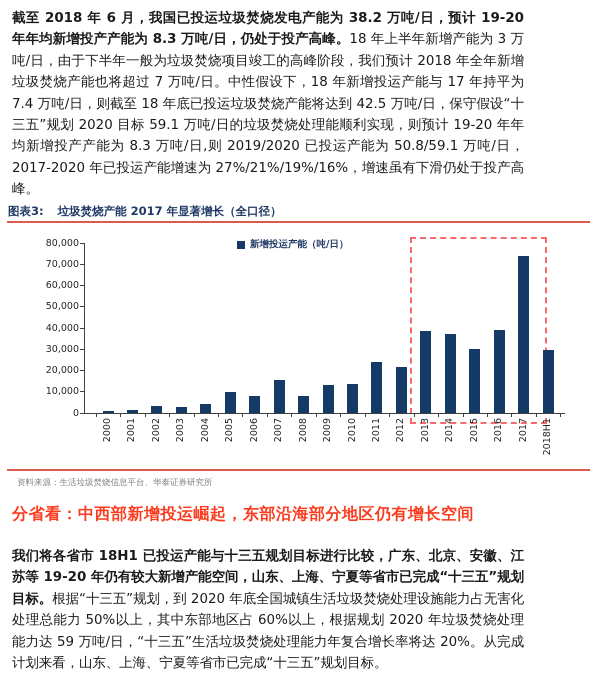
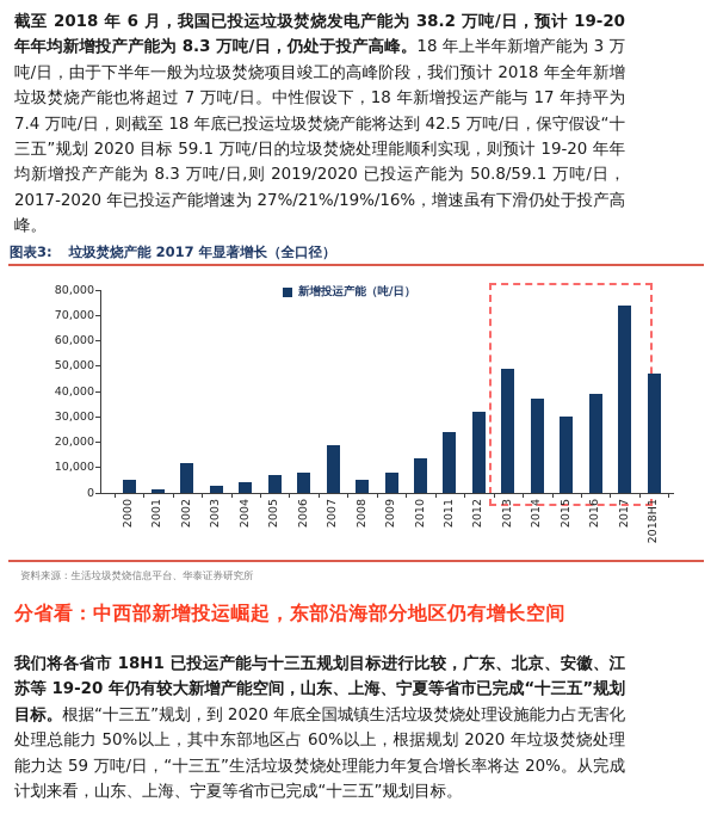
2000: 1000 -> 5000
2002: 3000 -> 12000
2005: 10000 -> 7000
2007: 16000 -> 19000
2008: 8000 -> 5000
2009: 13000 -> 8000
2012: 22000 -> 32000
2013: 39000 -> 49000
2018H1: 30000 -> 47000
